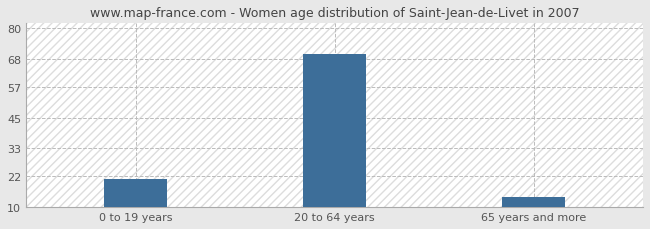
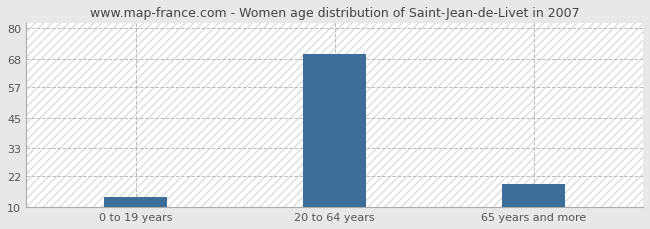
0 to 19 years: 21 -> 14
65 years and more: 14 -> 19
